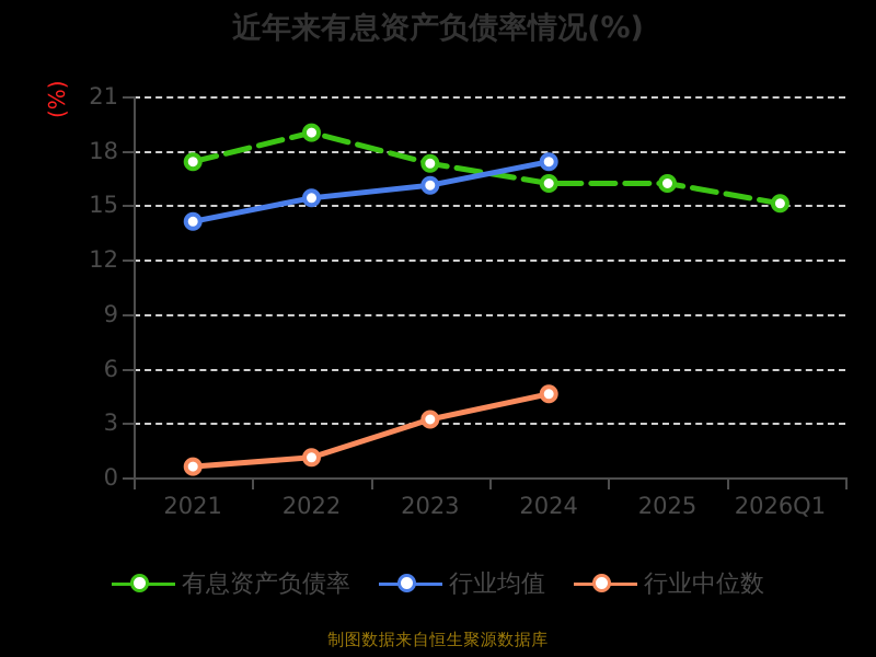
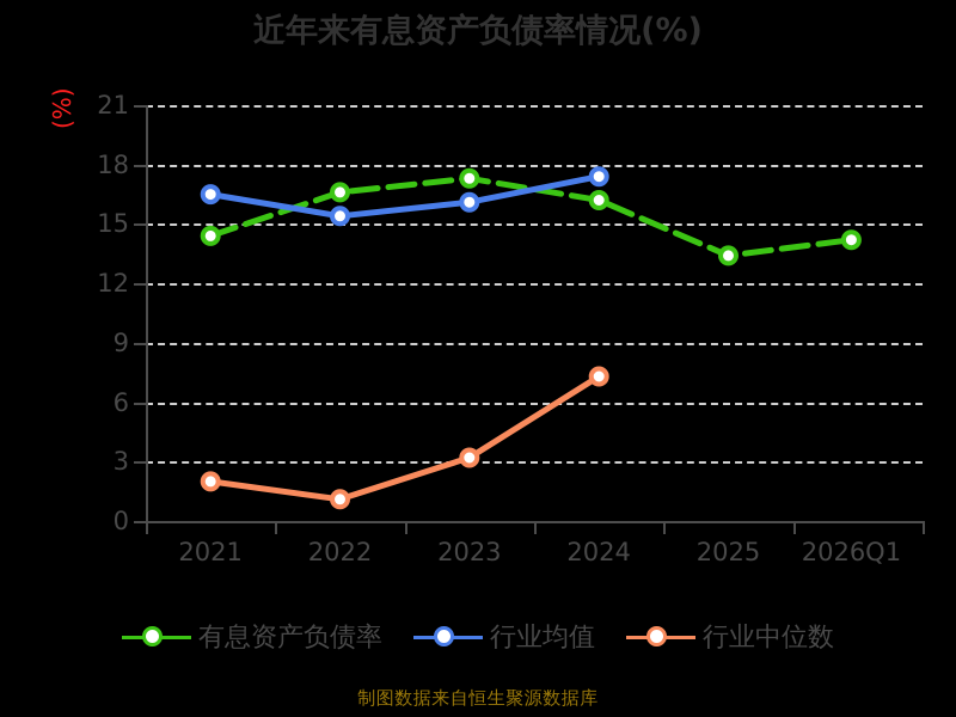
有息资产负债率/2021: 17.4 -> 14.4
行业均值/2021: 14.1 -> 16.5
行业中位数/2021: 0.6 -> 2.0
有息资产负债率/2022: 19.0 -> 16.6
行业中位数/2024: 4.6 -> 7.3
有息资产负债率/2025: 16.2 -> 13.4
有息资产负债率/2026Q1: 15.1 -> 14.2
